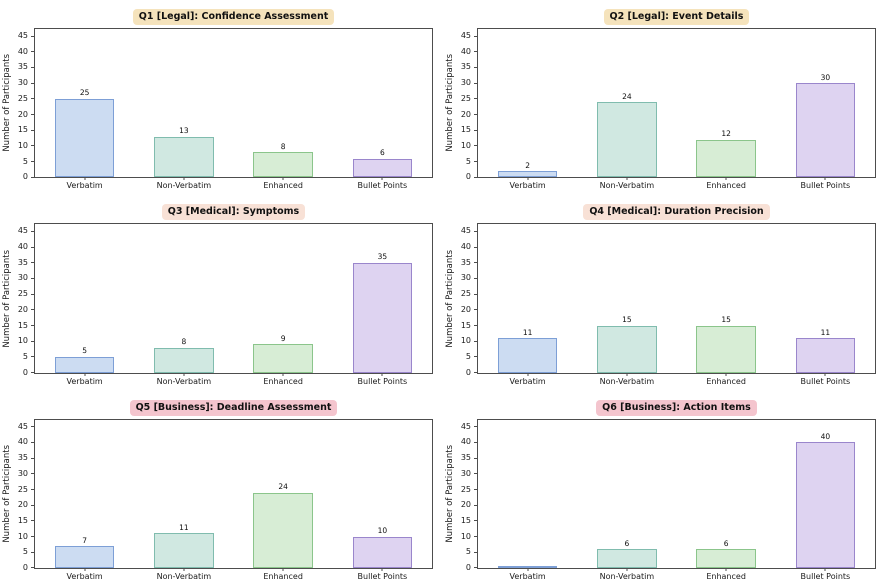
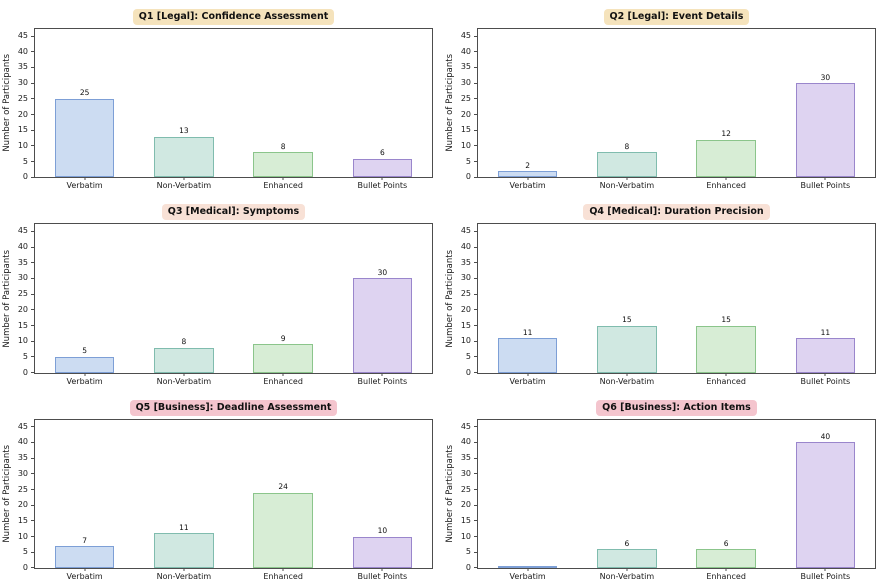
Q2 [Legal]: Event Details/Non-Verbatim: 24 -> 8
Q3 [Medical]: Symptoms/Bullet Points: 35 -> 30
